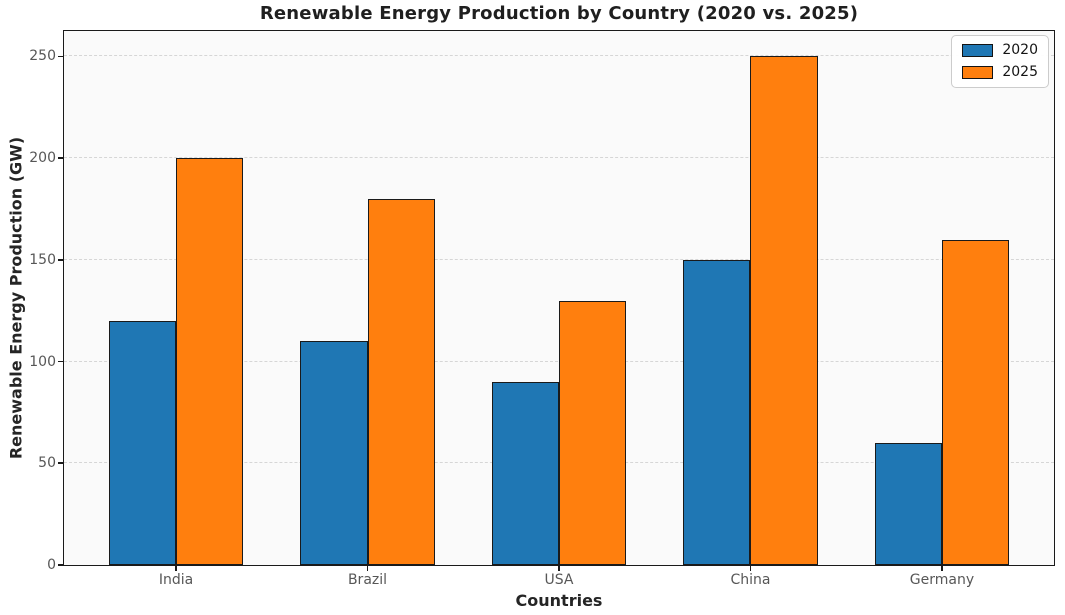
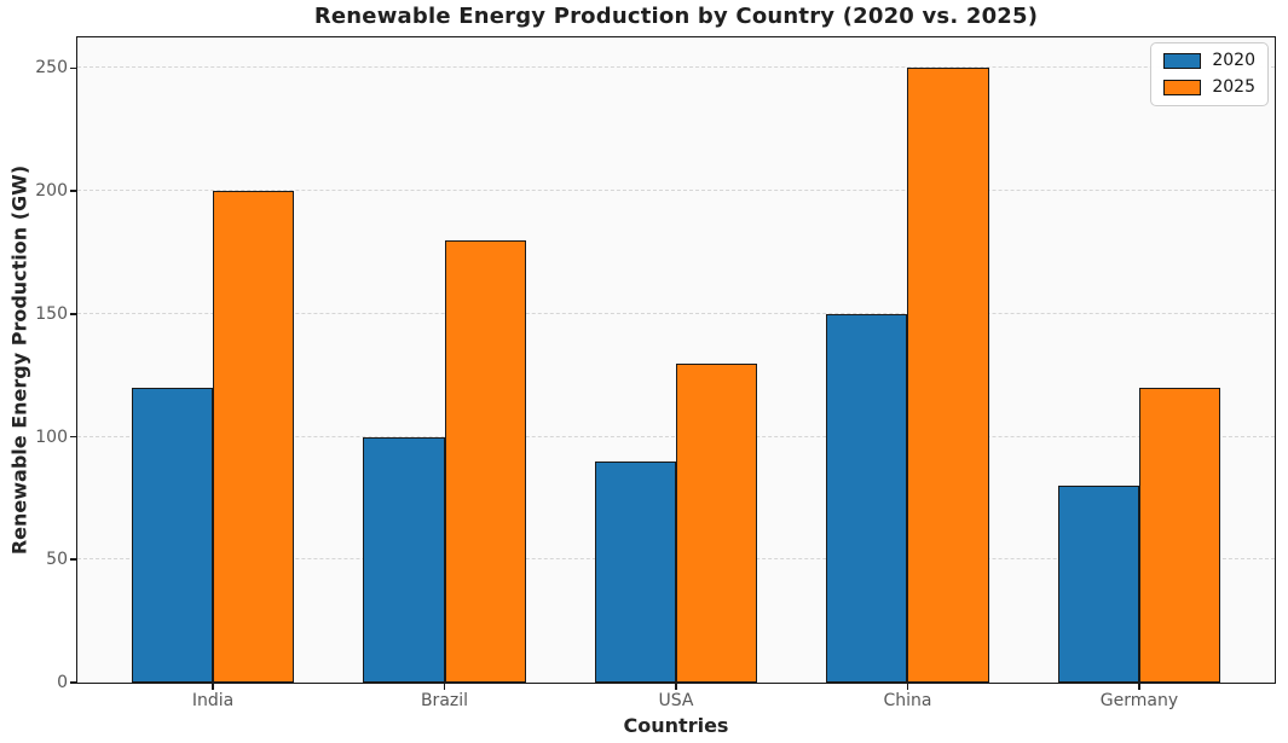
2020/Brazil: 110 -> 100
2020/Germany: 60 -> 80
2025/Germany: 160 -> 120
